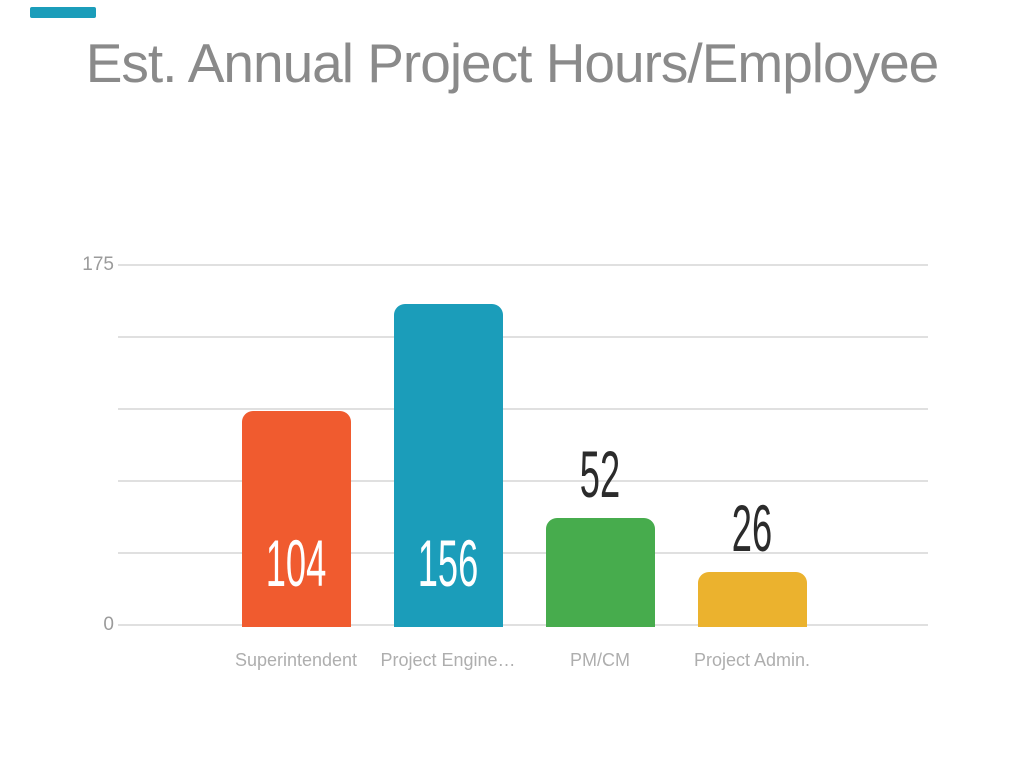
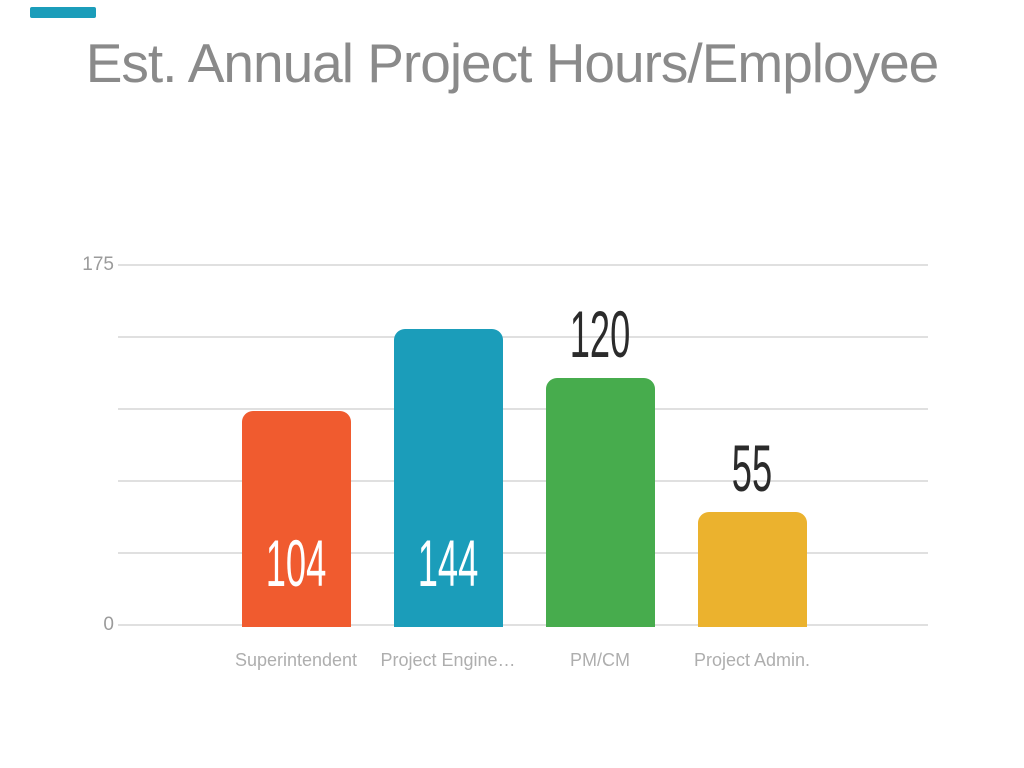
Project Engine…: 156 -> 144
PM/CM: 52 -> 120
Project Admin.: 26 -> 55
